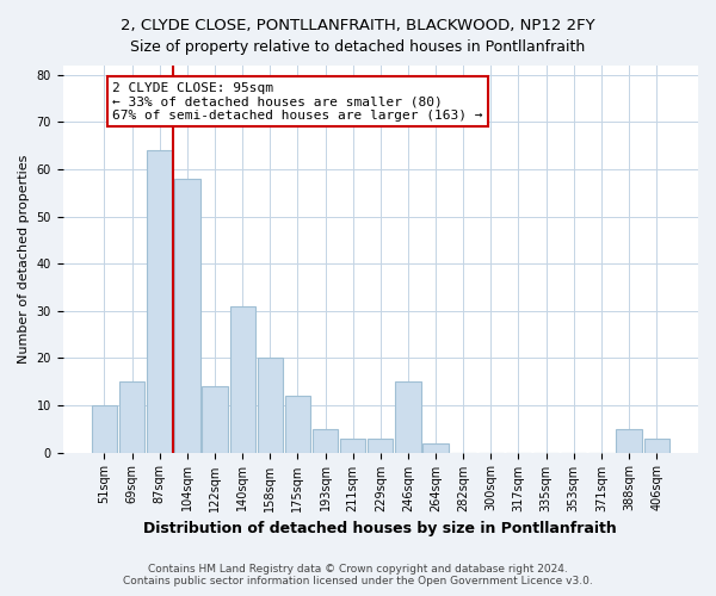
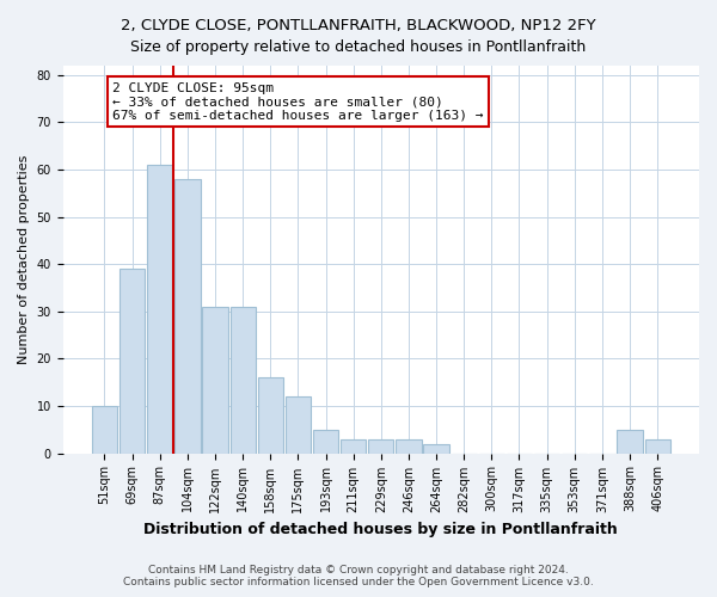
69sqm: 15 -> 39
87sqm: 64 -> 61
122sqm: 14 -> 31
158sqm: 20 -> 16
246sqm: 15 -> 3
